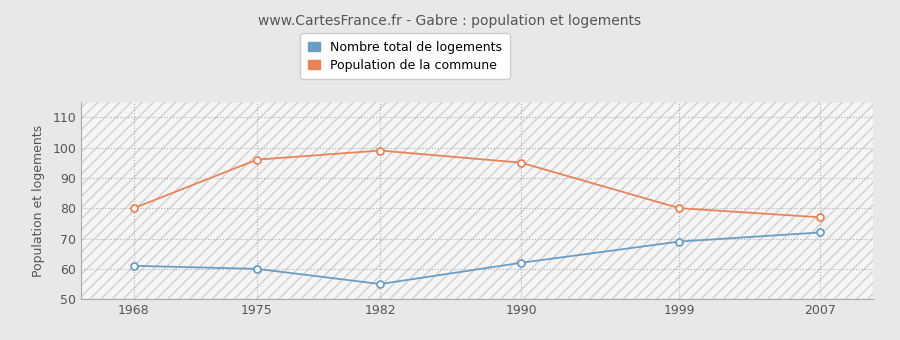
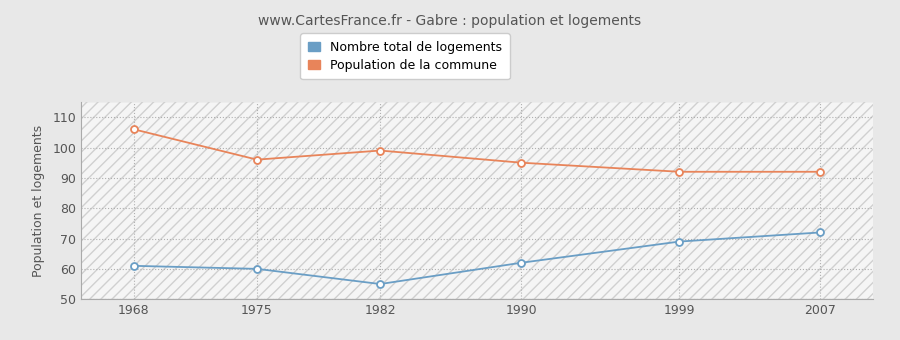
Population de la commune/1968: 80 -> 106
Population de la commune/1999: 80 -> 92
Population de la commune/2007: 77 -> 92
